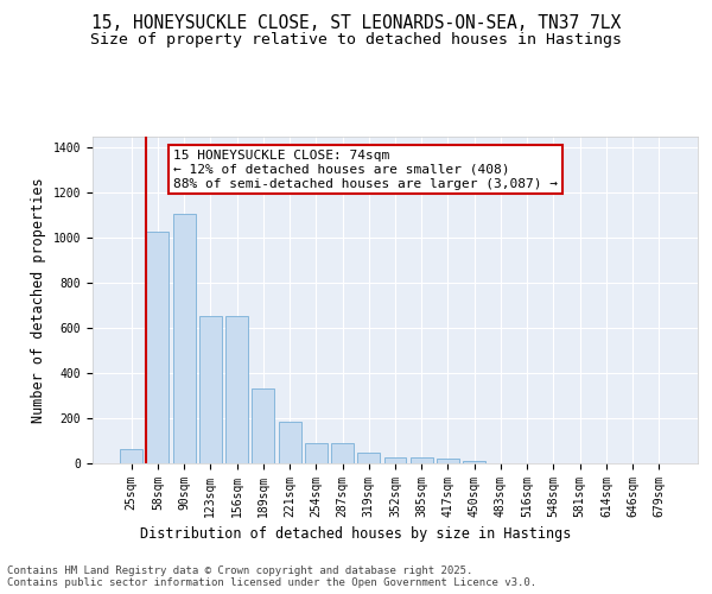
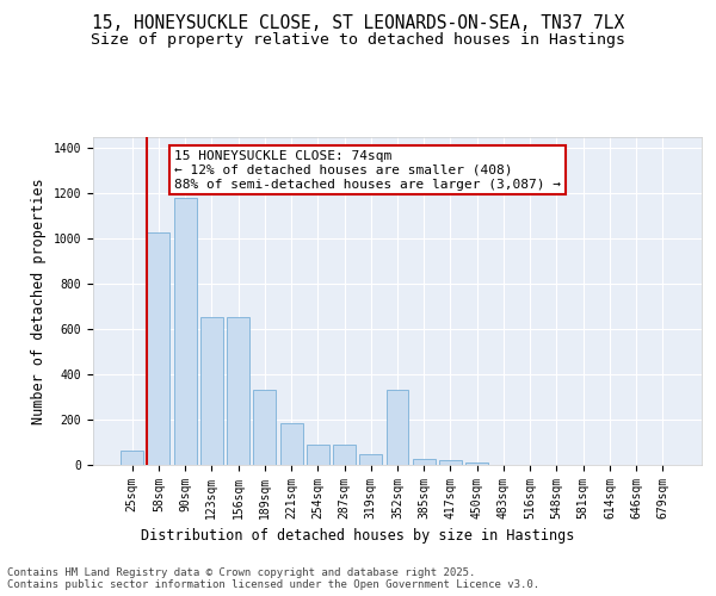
90sqm: 1100 -> 1180
352sqm: 30 -> 330
